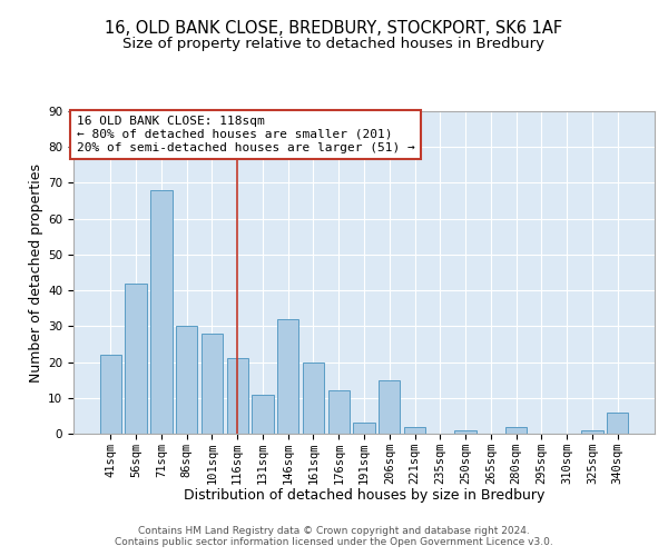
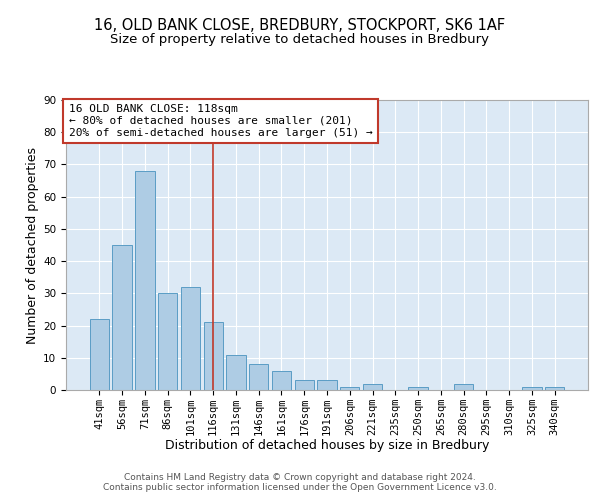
56sqm: 42 -> 45
101sqm: 28 -> 32
146sqm: 32 -> 8
161sqm: 20 -> 6
176sqm: 12 -> 3
206sqm: 15 -> 1
340sqm: 6 -> 1
